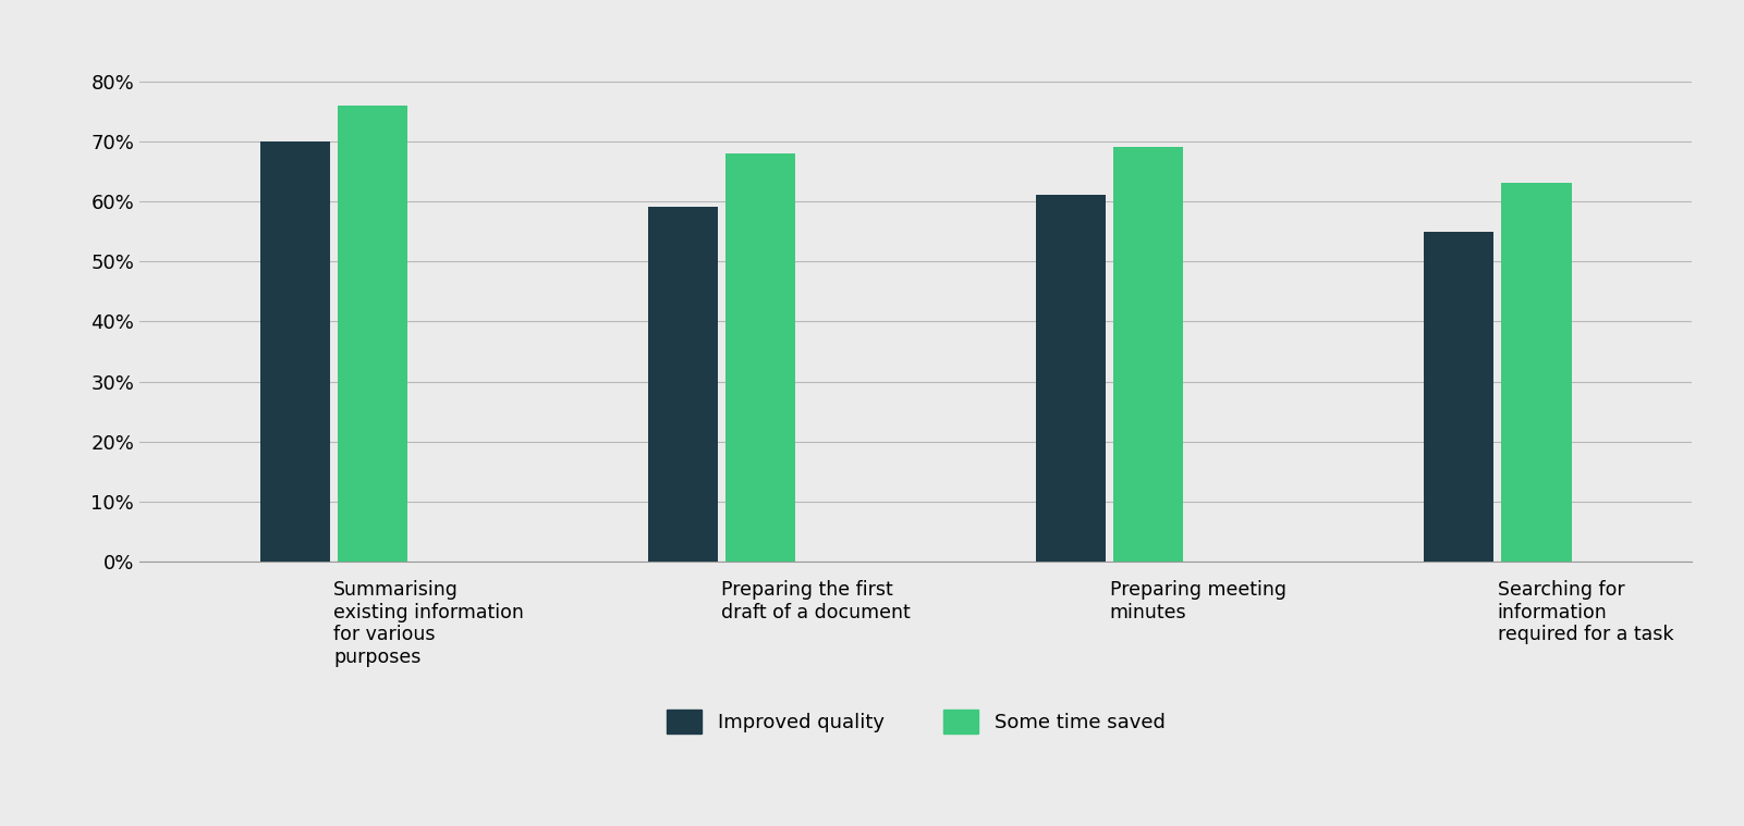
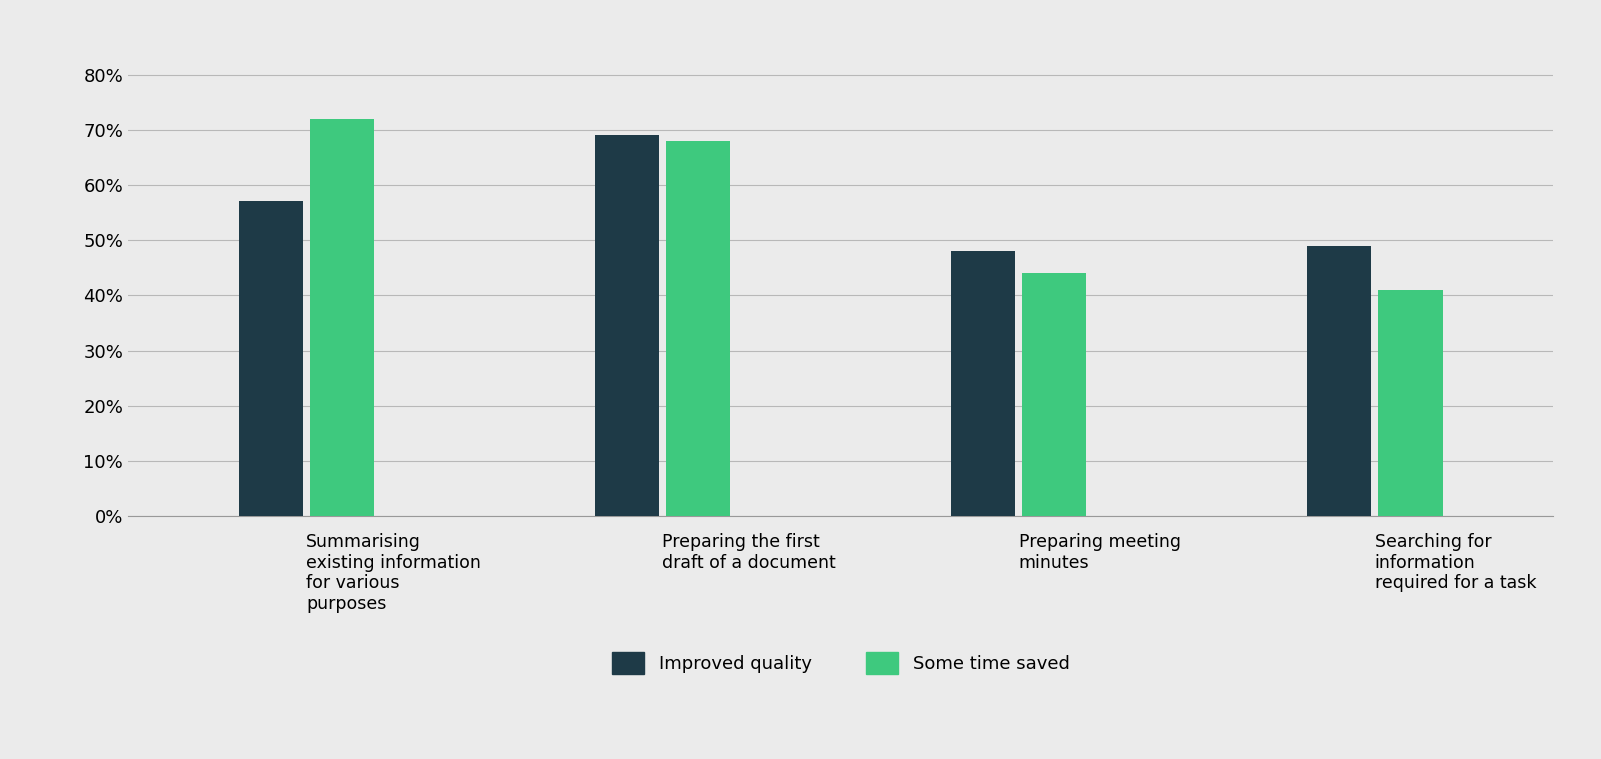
Improved quality/Summarising existing information for various purposes: 70% -> 57%
Some time saved/Summarising existing information for various purposes: 76% -> 72%
Improved quality/Preparing the first draft of a document: 59% -> 69%
Improved quality/Preparing meeting minutes: 61% -> 48%
Some time saved/Preparing meeting minutes: 69% -> 44%
Improved quality/Searching for information required for a task: 55% -> 49%
Some time saved/Searching for information required for a task: 63% -> 41%
